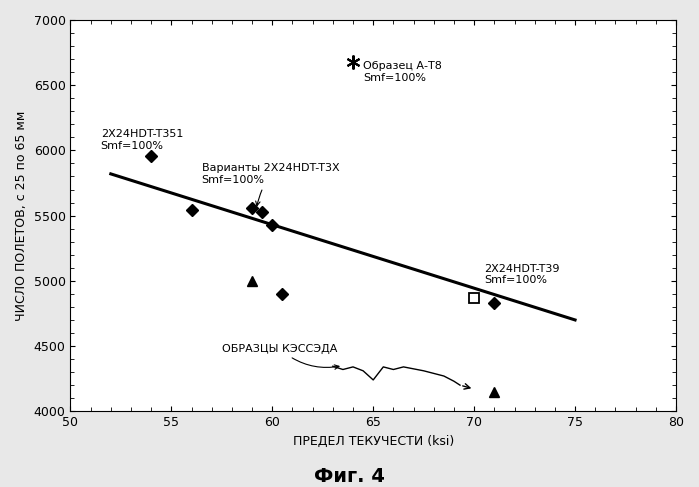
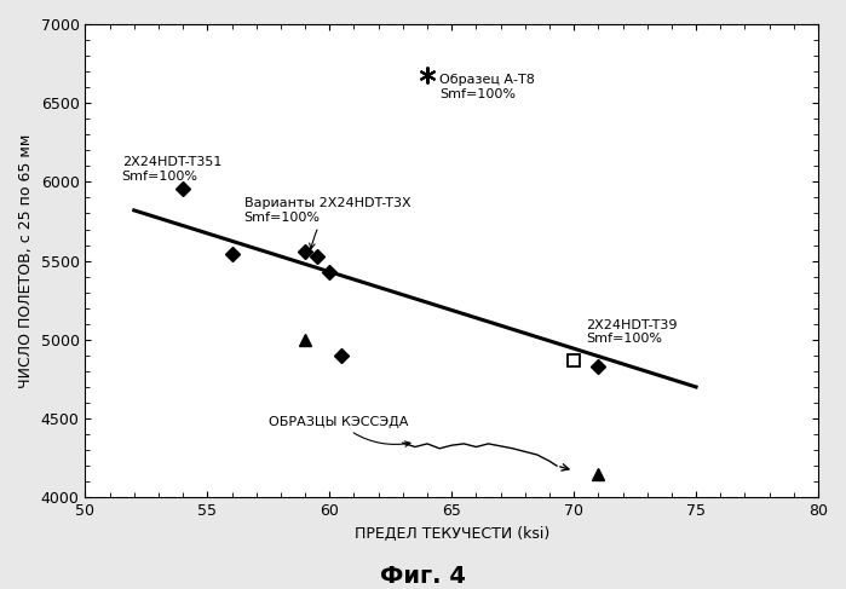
65: 4240 -> 4330
